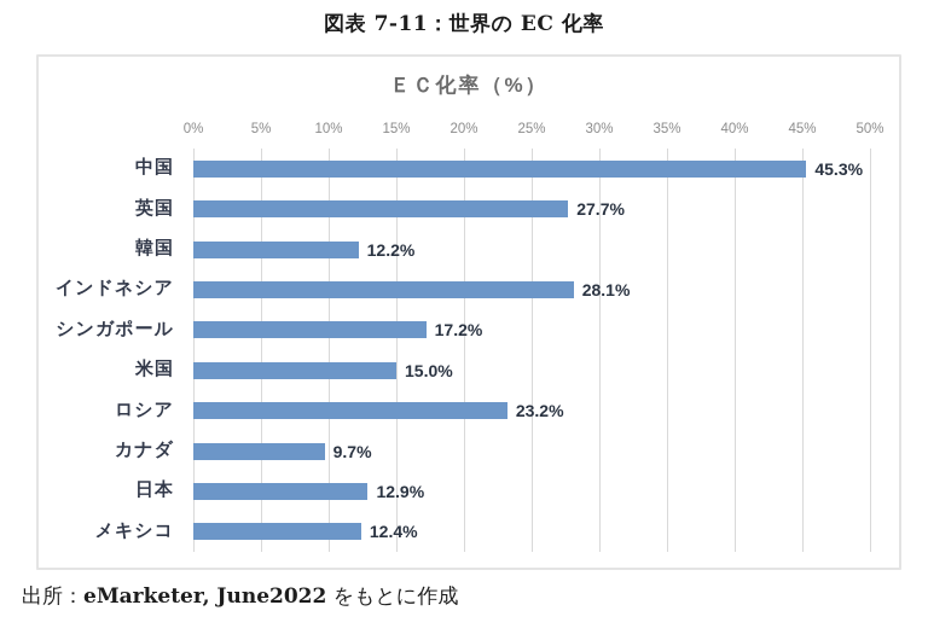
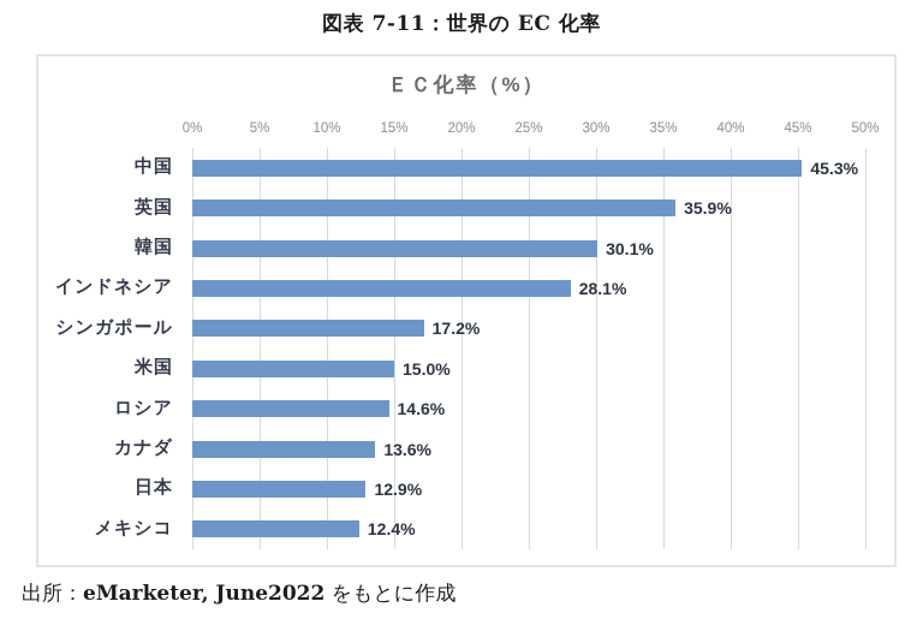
英国: 27.7% -> 35.9%
韓国: 12.2% -> 30.1%
ロシア: 23.2% -> 14.6%
カナダ: 9.7% -> 13.6%
